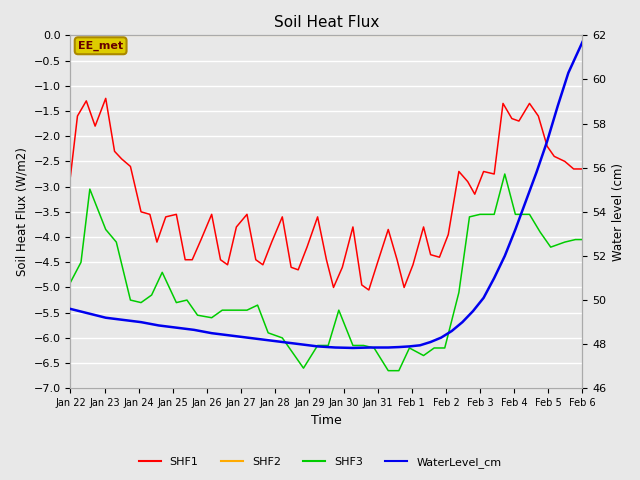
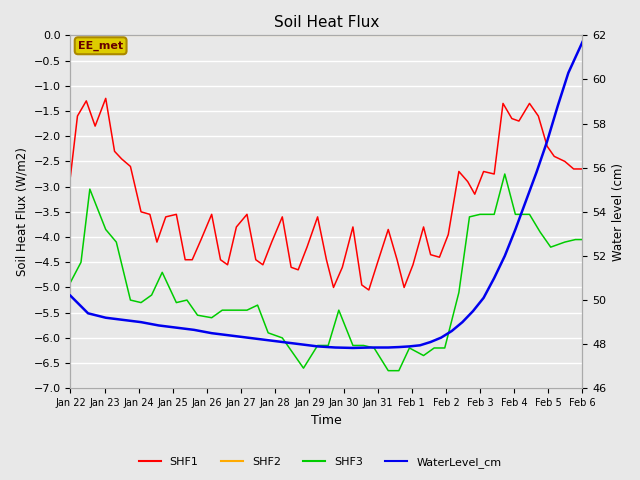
WaterLevel_cm/Jan 22: 49.60 -> 50.20
